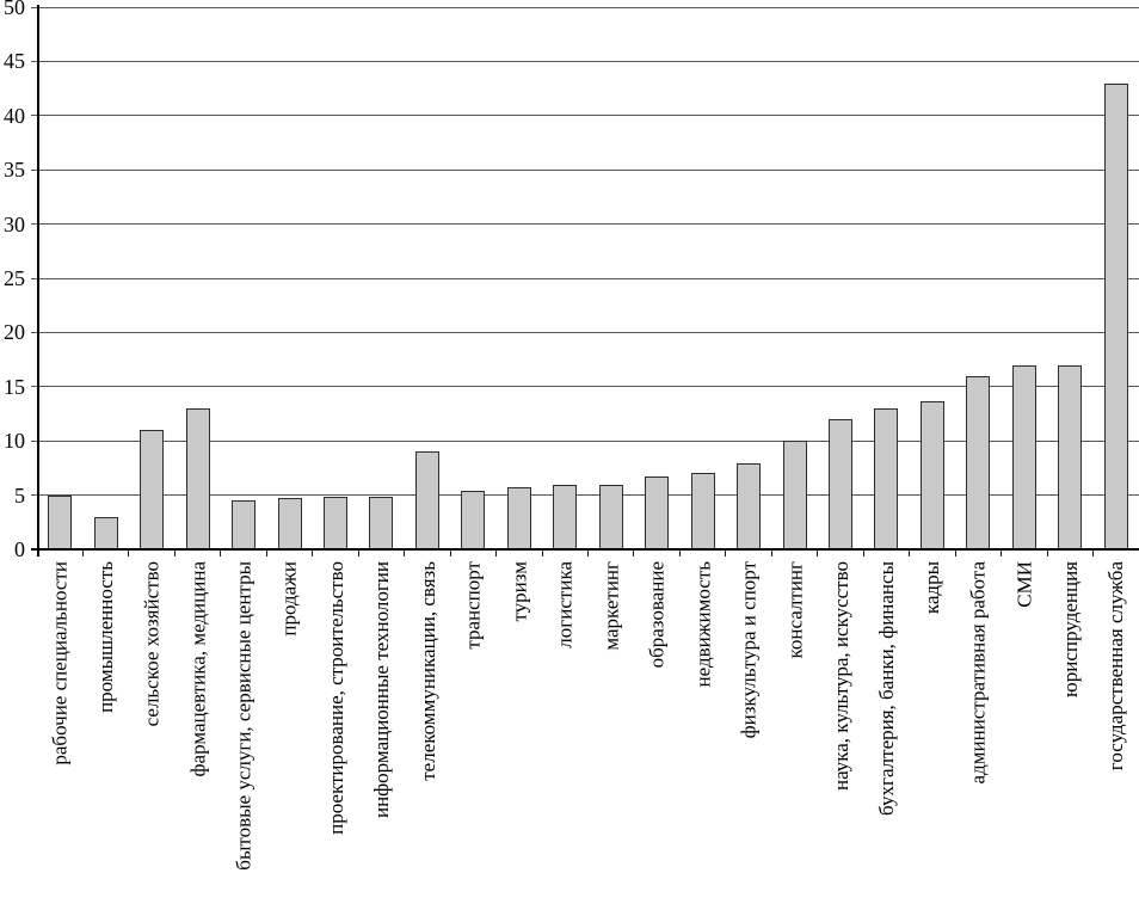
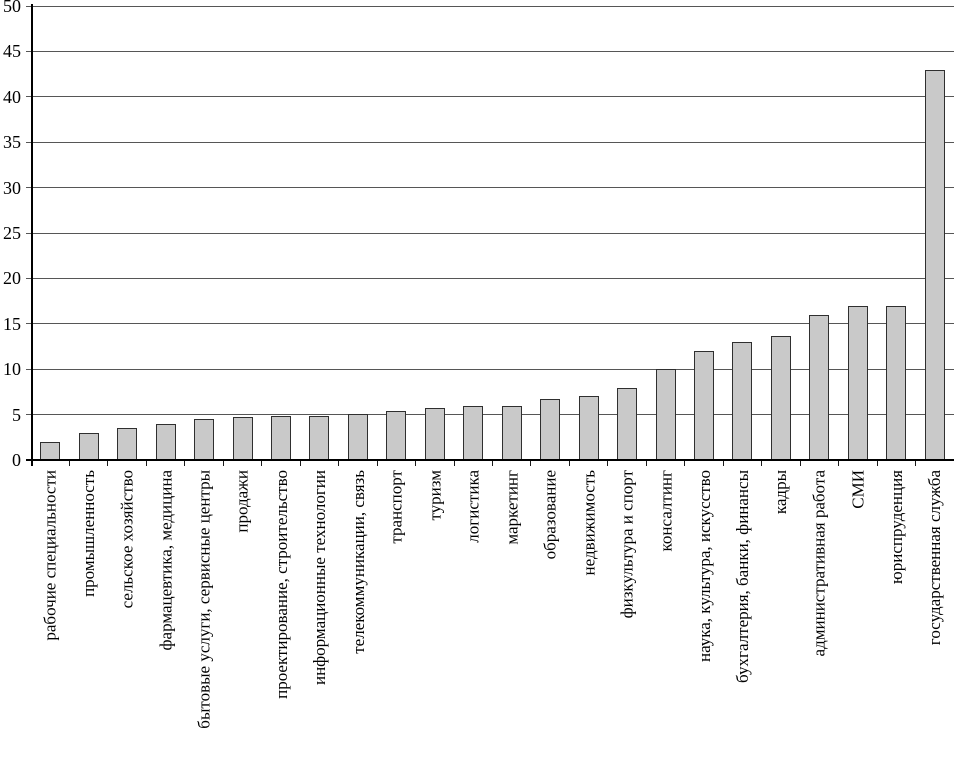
рабочие специальности: 5 -> 2
сельское хозяйство: 11 -> 4
фармацевтика, медицина: 13 -> 4
телекоммуникации, связь: 9 -> 5
